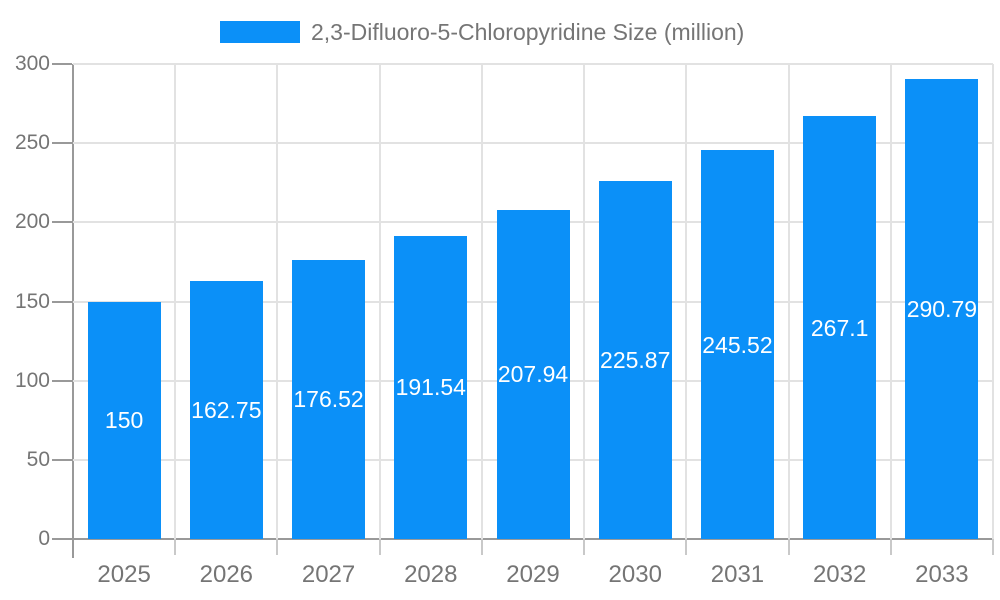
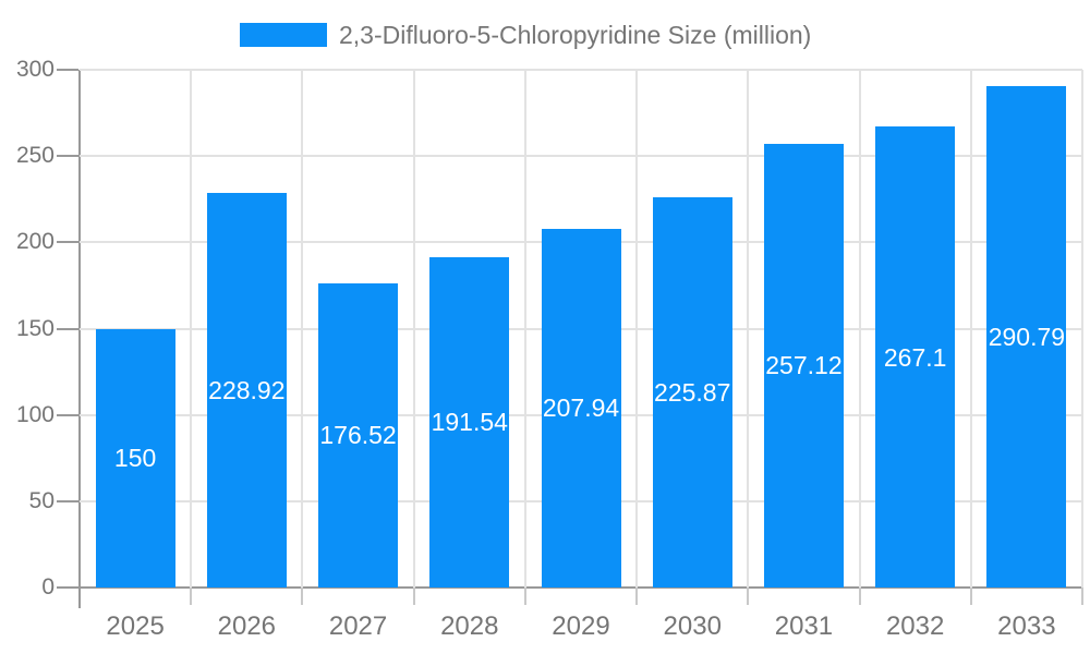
2026: 162.75 -> 228.92
2031: 245.52 -> 257.12
